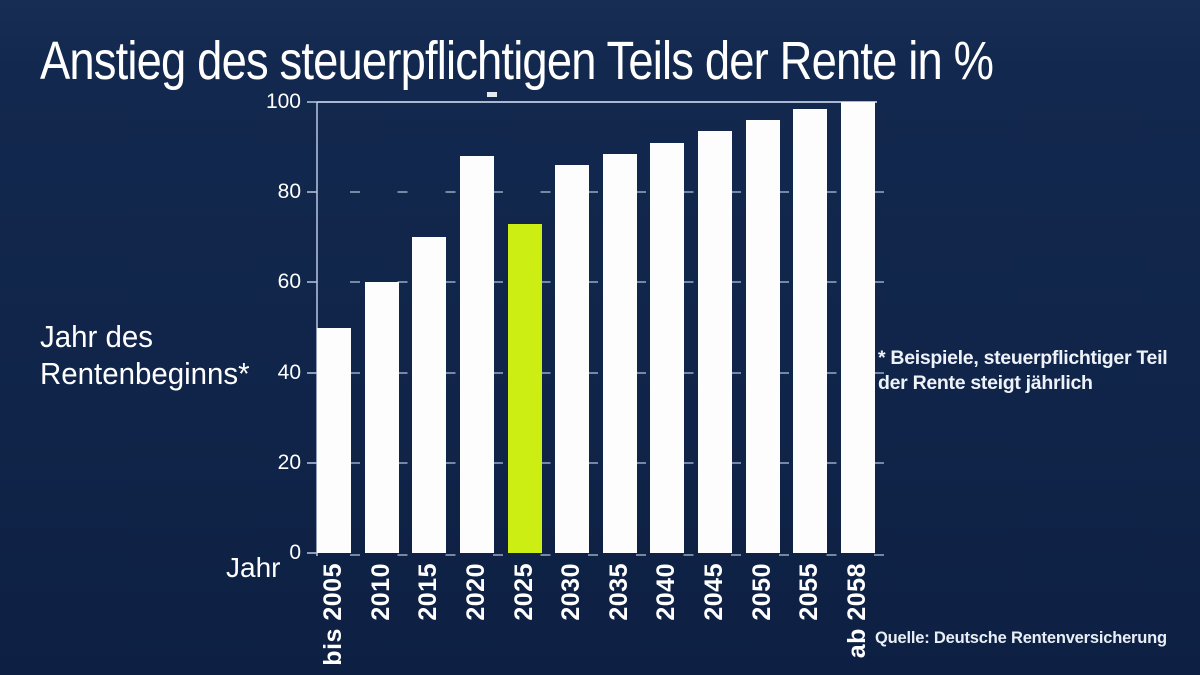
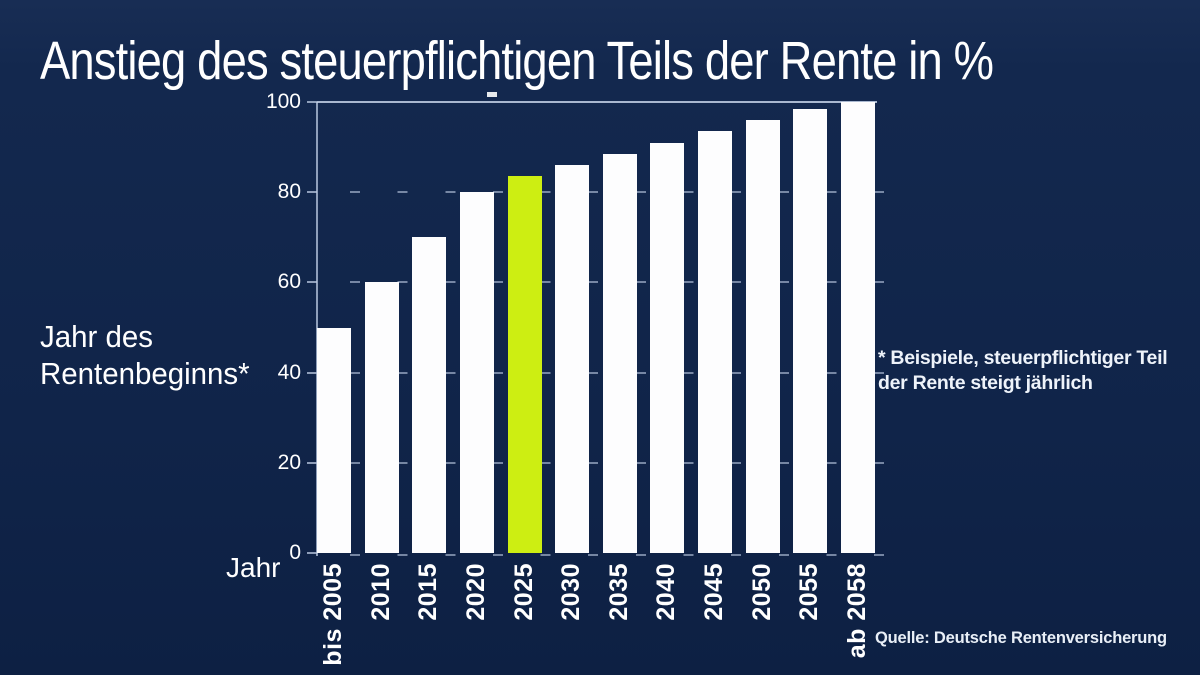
2020: 88 -> 80
2025: 73 -> 84
